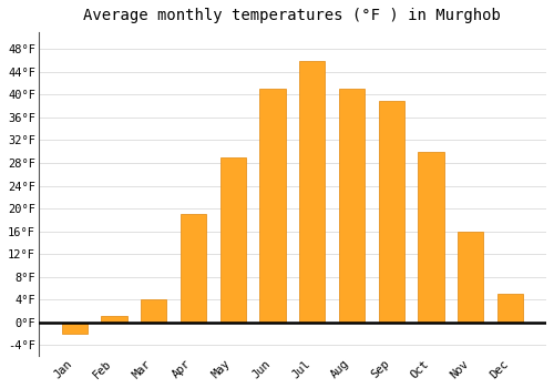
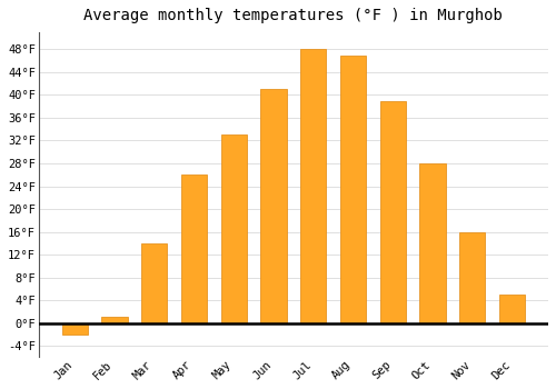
Mar: 4°F -> 14°F
Apr: 19°F -> 26°F
May: 29°F -> 33°F
Jul: 46°F -> 48°F
Aug: 41°F -> 47°F
Oct: 30°F -> 28°F
